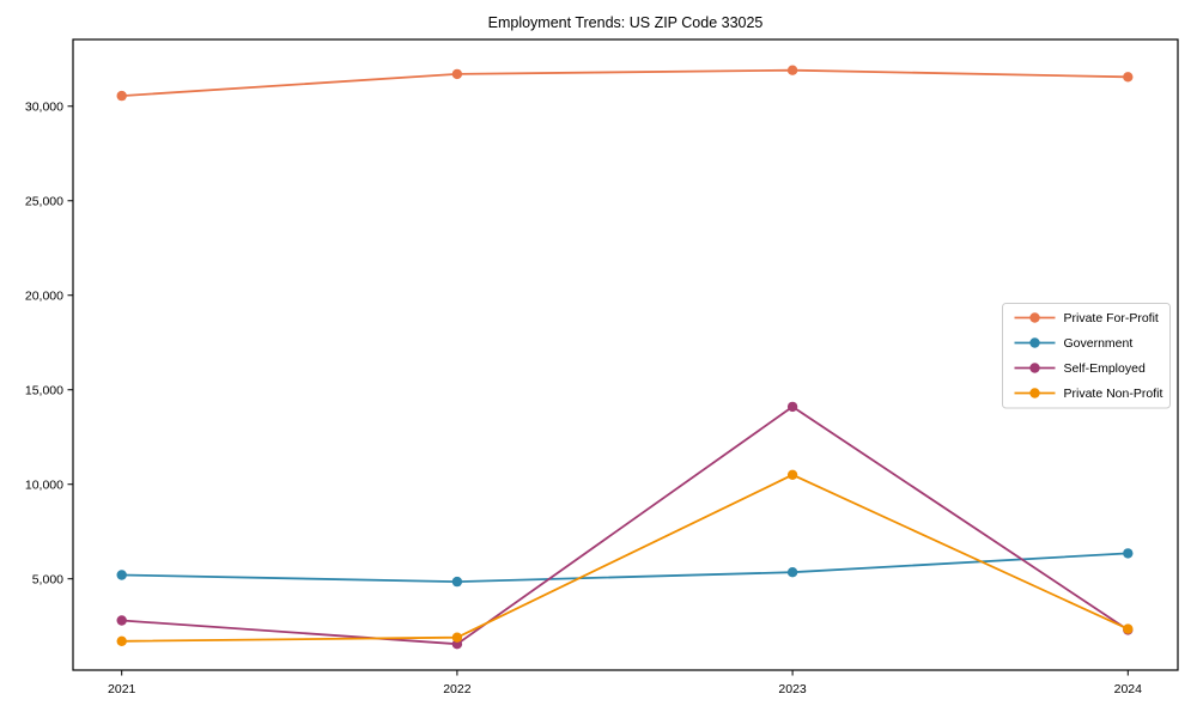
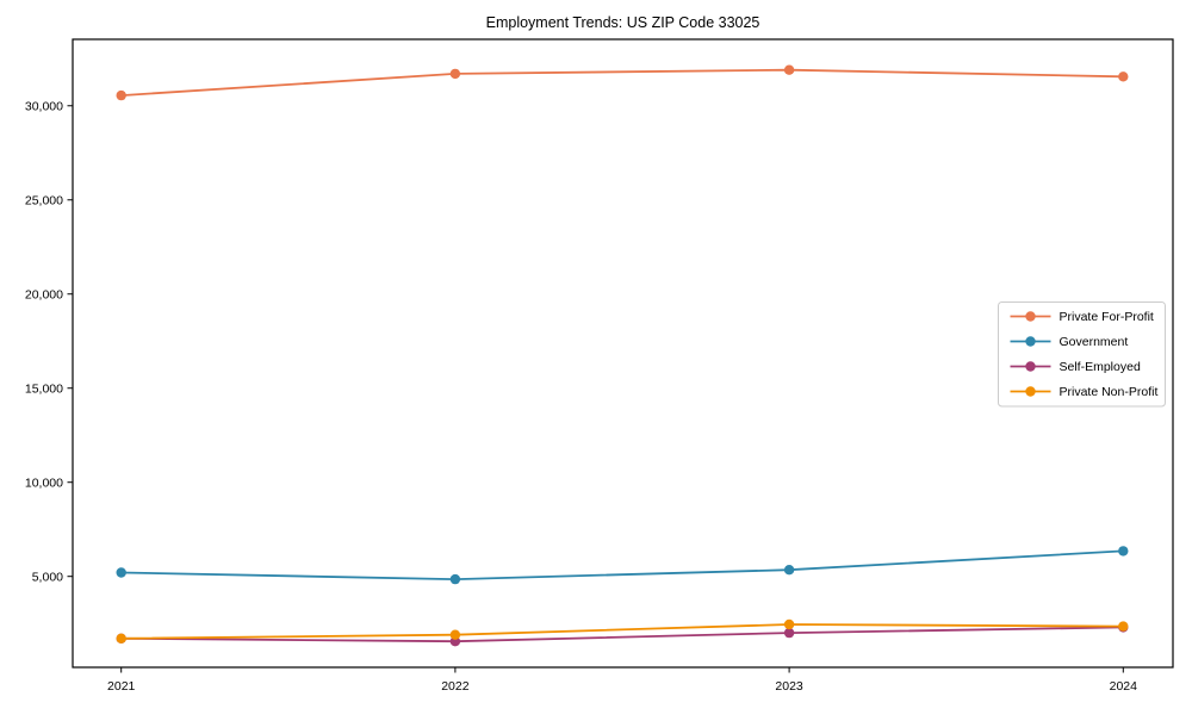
Self-Employed/2021: 2800 -> 1700
Self-Employed/2023: 14100 -> 2000
Private Non-Profit/2023: 10500 -> 2400
